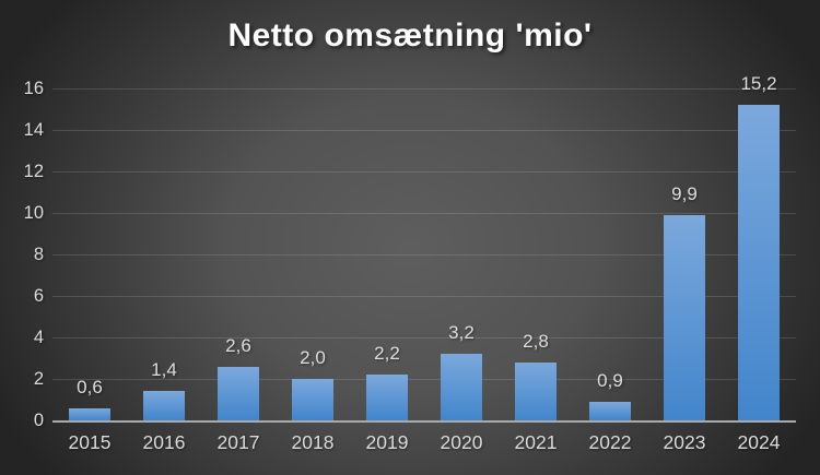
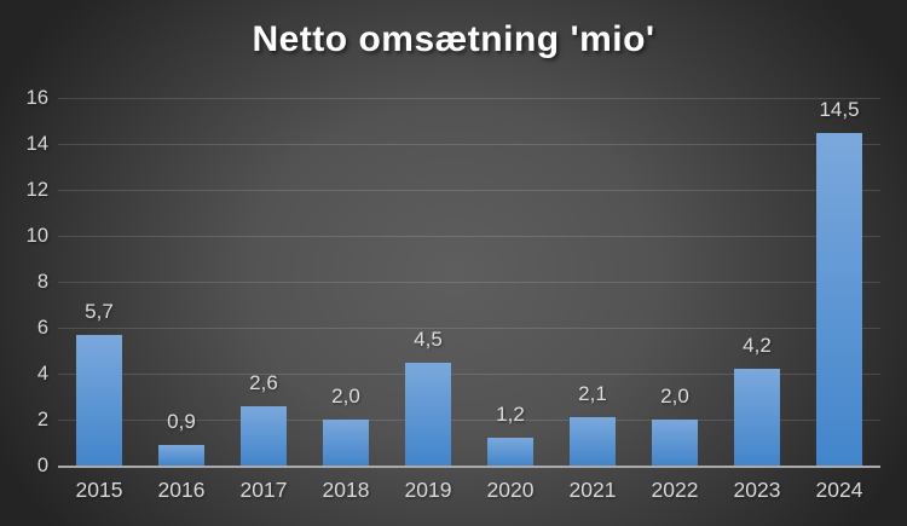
2015: 0,6 -> 5,7
2016: 1,4 -> 0,9
2019: 2,2 -> 4,5
2020: 3,2 -> 1,2
2021: 2,8 -> 2,1
2022: 0,9 -> 2,0
2023: 9,9 -> 4,2
2024: 15,2 -> 14,5
